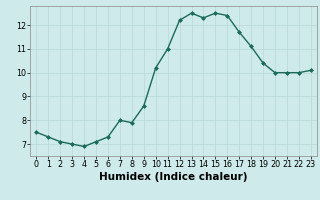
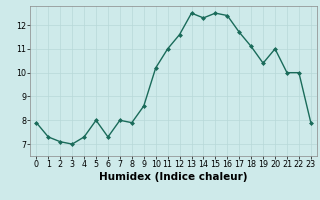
0: 7.5 -> 7.9
4: 6.9 -> 7.3
5: 7.1 -> 8.0
12: 12.2 -> 11.6
20: 10.0 -> 11.0
23: 10.1 -> 7.9
